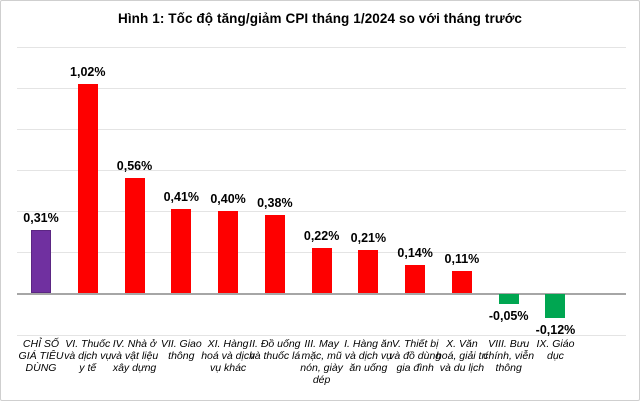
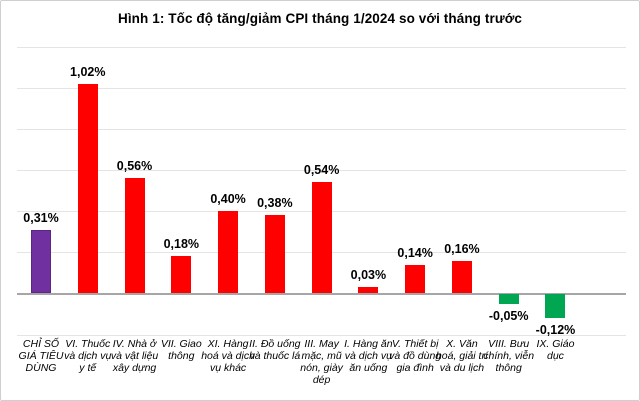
VII. Giao thông: 0,41% -> 0,18%
III. May mặc, mũ nón, giày dép: 0,22% -> 0,54%
I. Hàng ăn và dịch vụ ăn uống: 0,21% -> 0,03%
X. Văn hoá, giải trí và du lịch: 0,11% -> 0,16%
